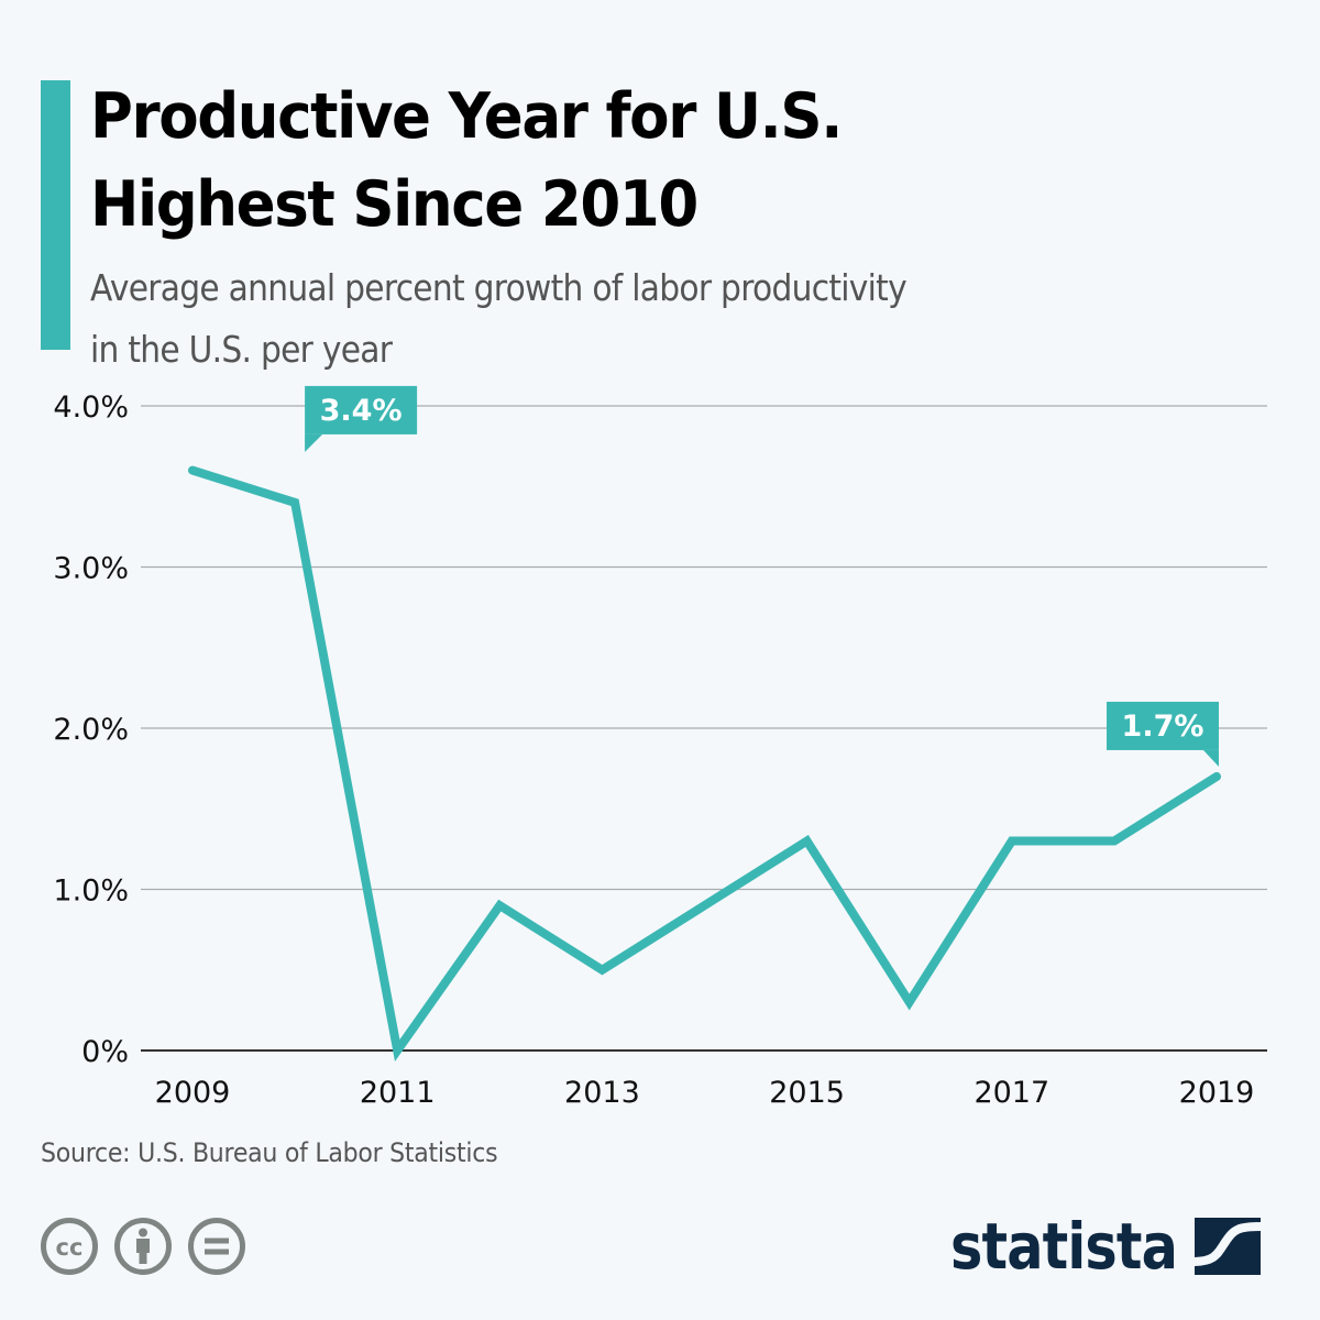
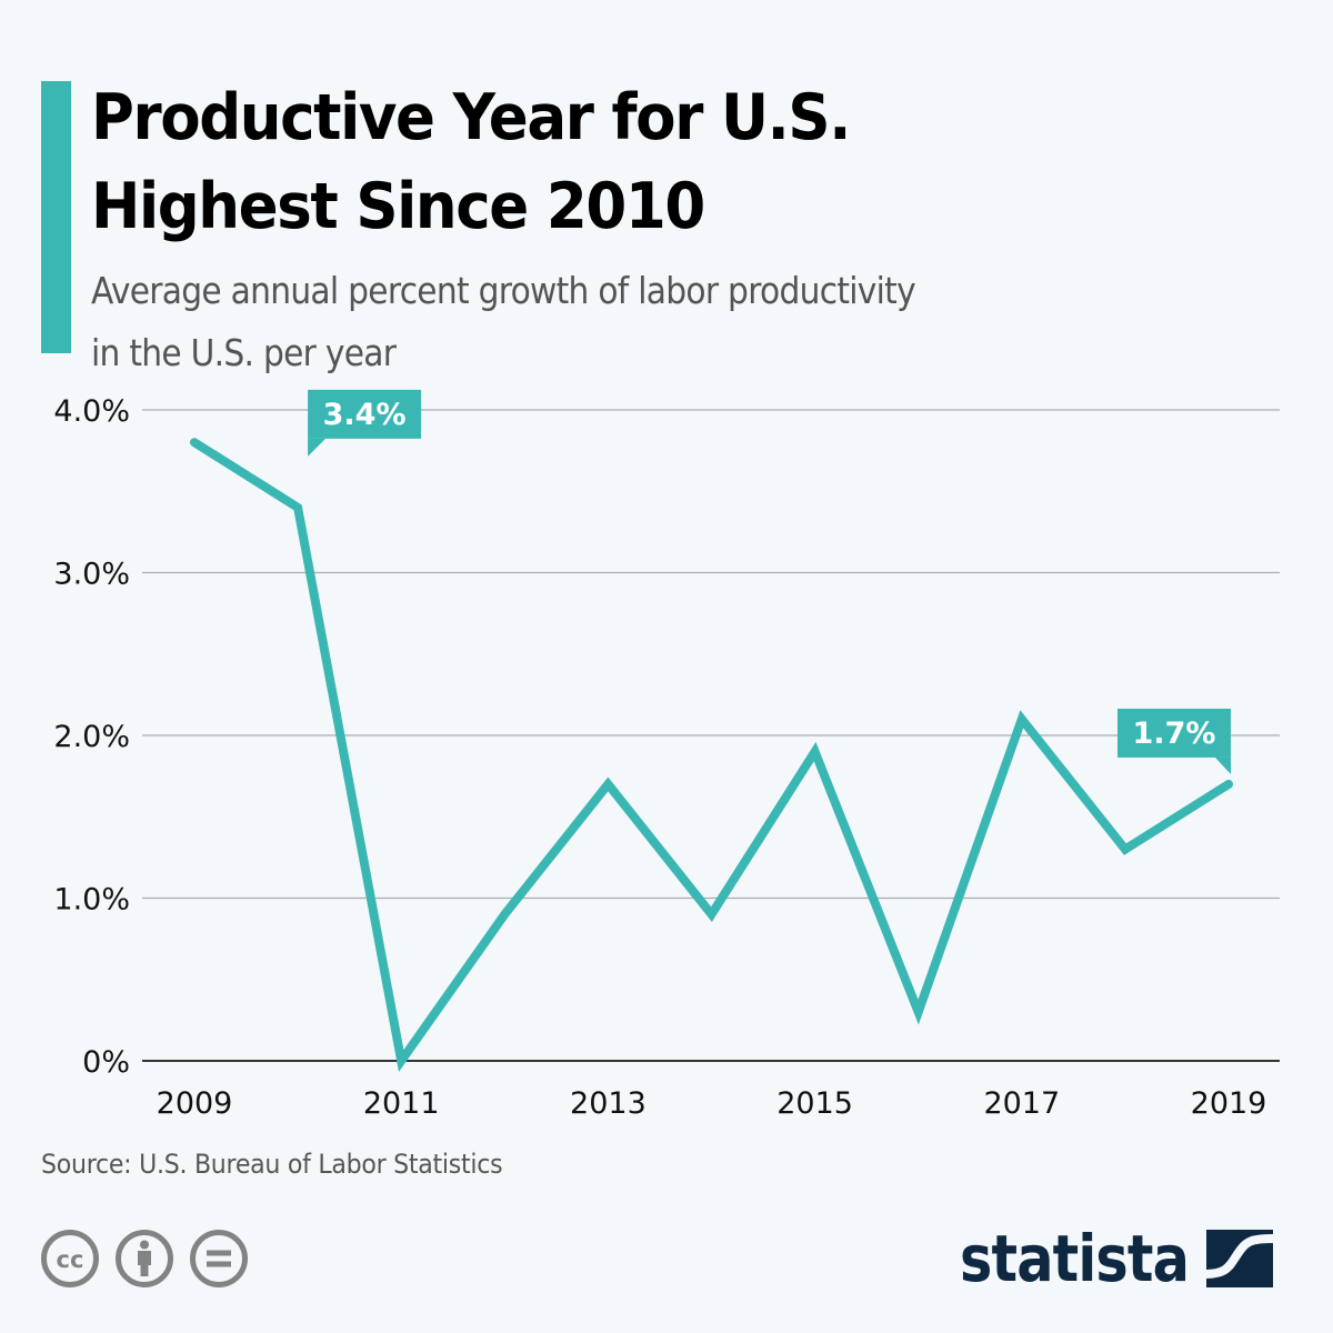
2009: 3.6% -> 3.8%
2013: 0.5% -> 1.7%
2015: 1.3% -> 1.9%
2017: 1.3% -> 2.1%
